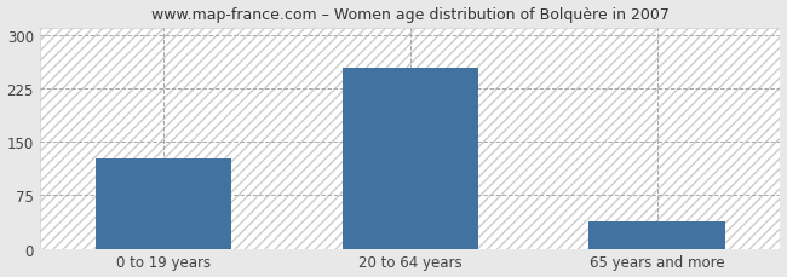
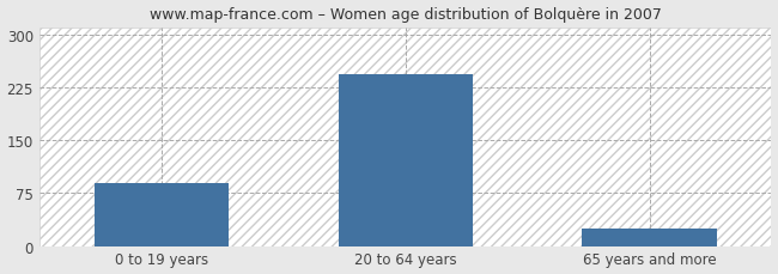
0 to 19 years: 126 -> 90
20 to 64 years: 254 -> 243
65 years and more: 38 -> 25
